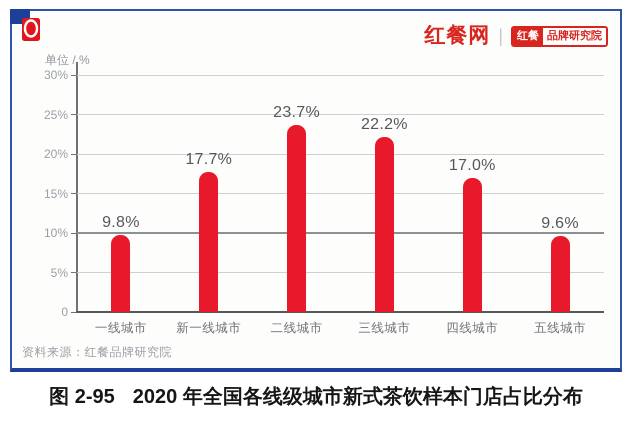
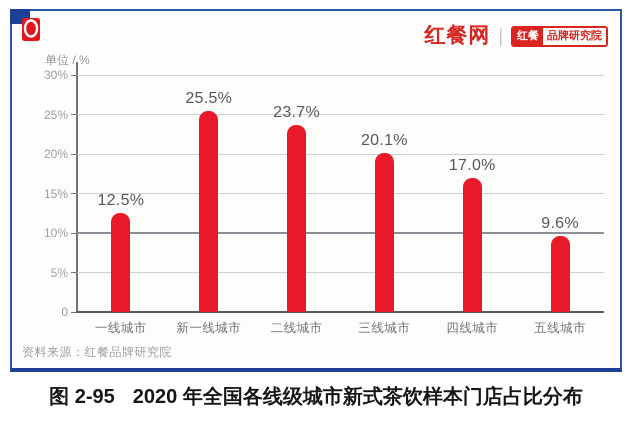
一线城市: 9.8% -> 12.5%
新一线城市: 17.7% -> 25.5%
三线城市: 22.2% -> 20.1%
